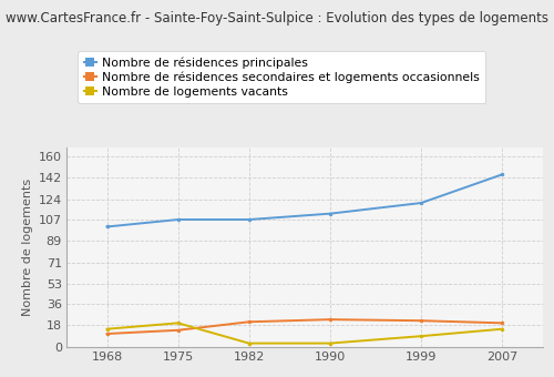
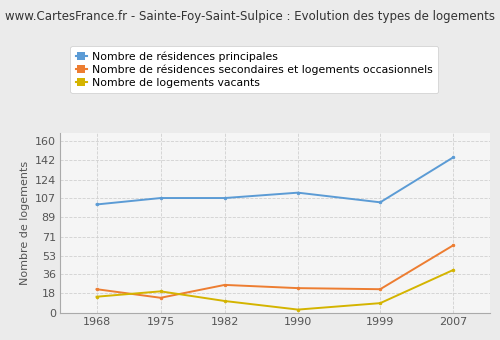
Nombre de résidences secondaires et logements occasionnels/1968: 11 -> 22
Nombre de résidences secondaires et logements occasionnels/1982: 21 -> 26
Nombre de logements vacants/1982: 3 -> 11
Nombre de résidences principales/1999: 121 -> 103
Nombre de résidences secondaires et logements occasionnels/2007: 20 -> 63
Nombre de logements vacants/2007: 15 -> 40
